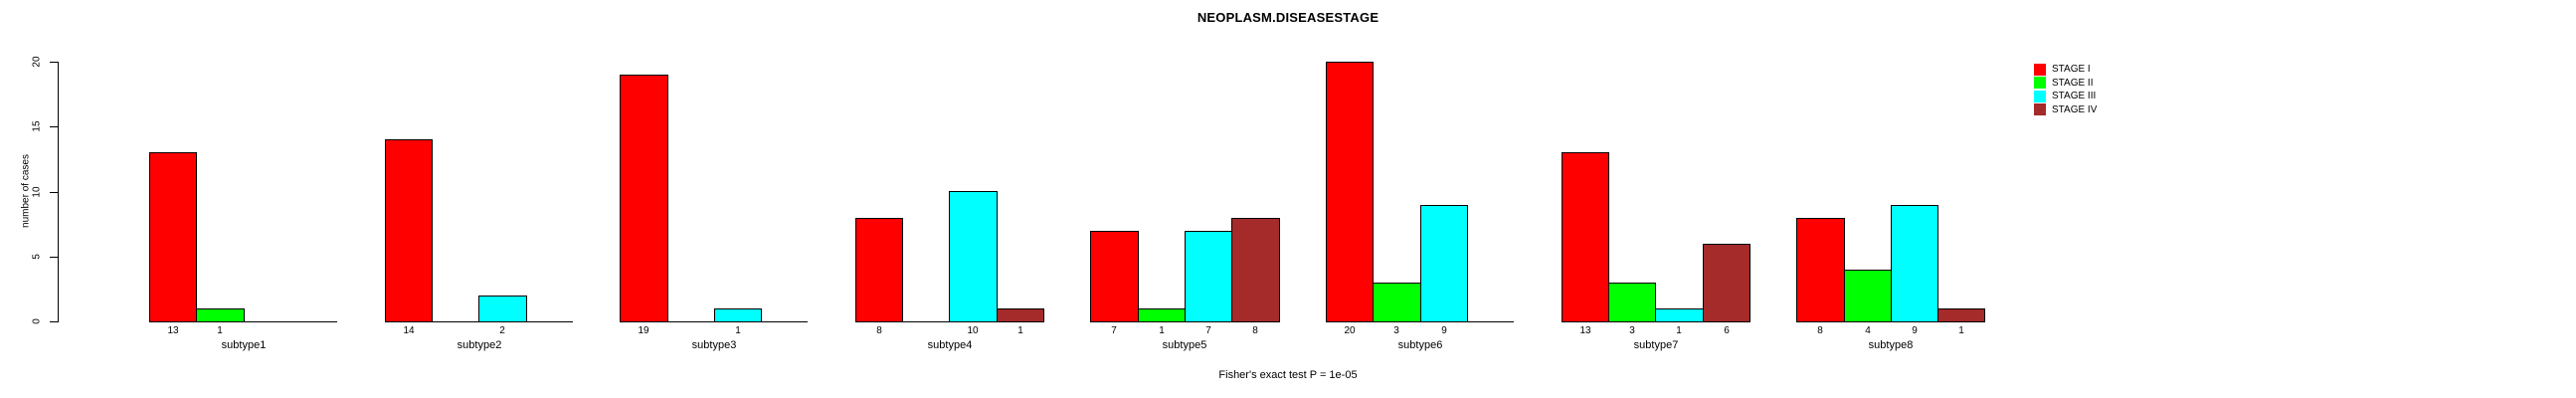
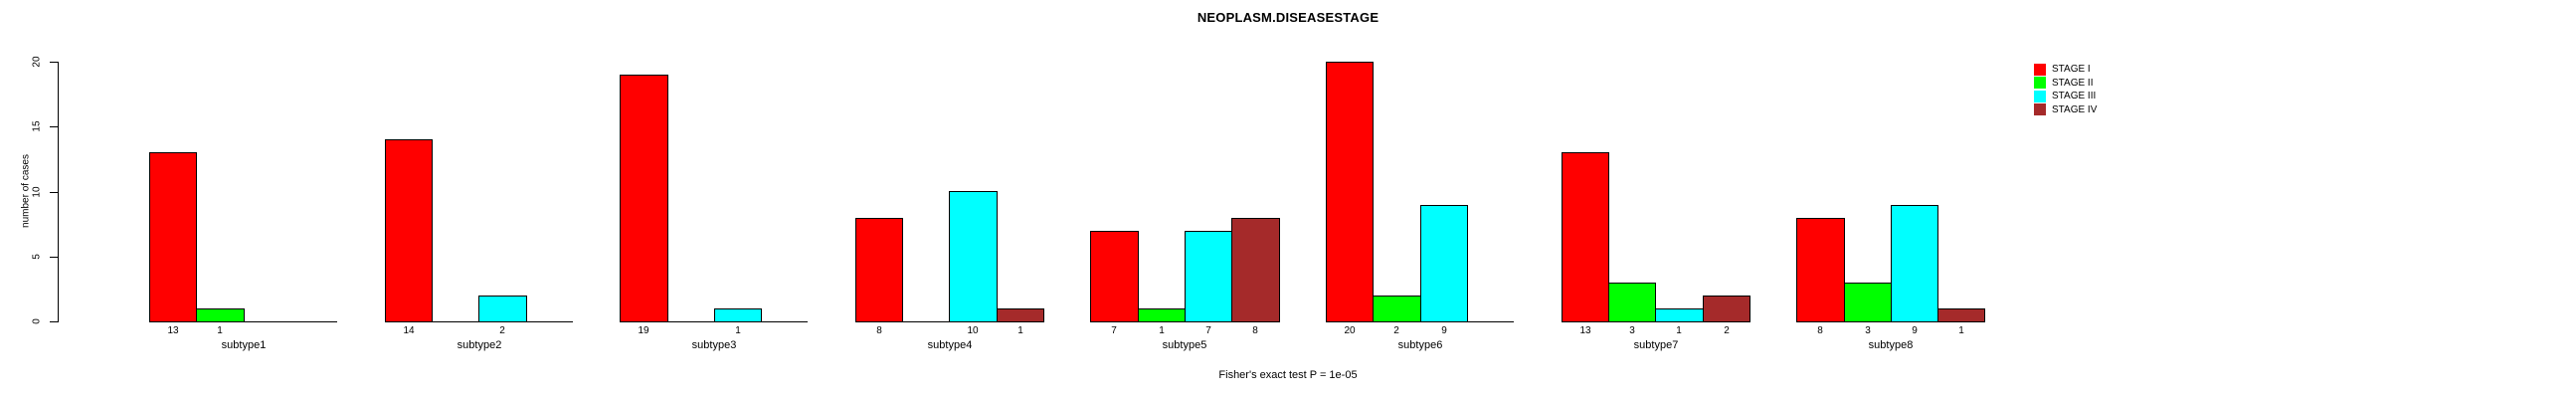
STAGE II/subtype6: 3 -> 2
STAGE IV/subtype7: 6 -> 2
STAGE II/subtype8: 4 -> 3
